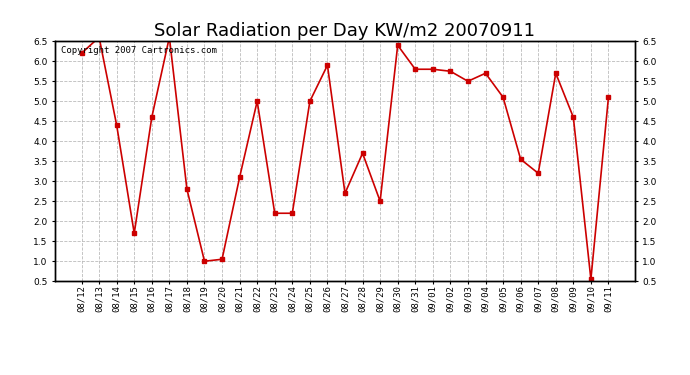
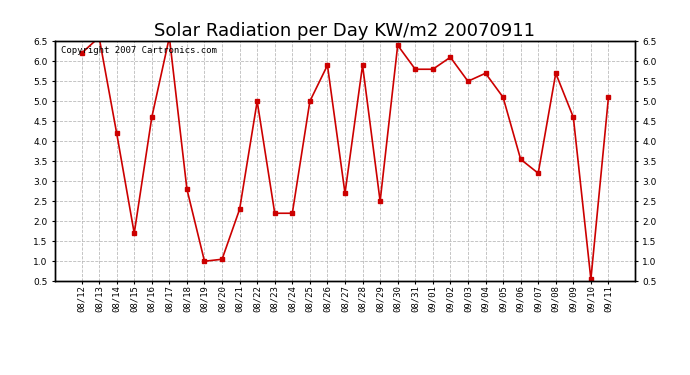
08/14: 4.40 -> 4.20
08/21: 3.10 -> 2.30
08/28: 3.70 -> 5.90
09/02: 5.75 -> 6.10
